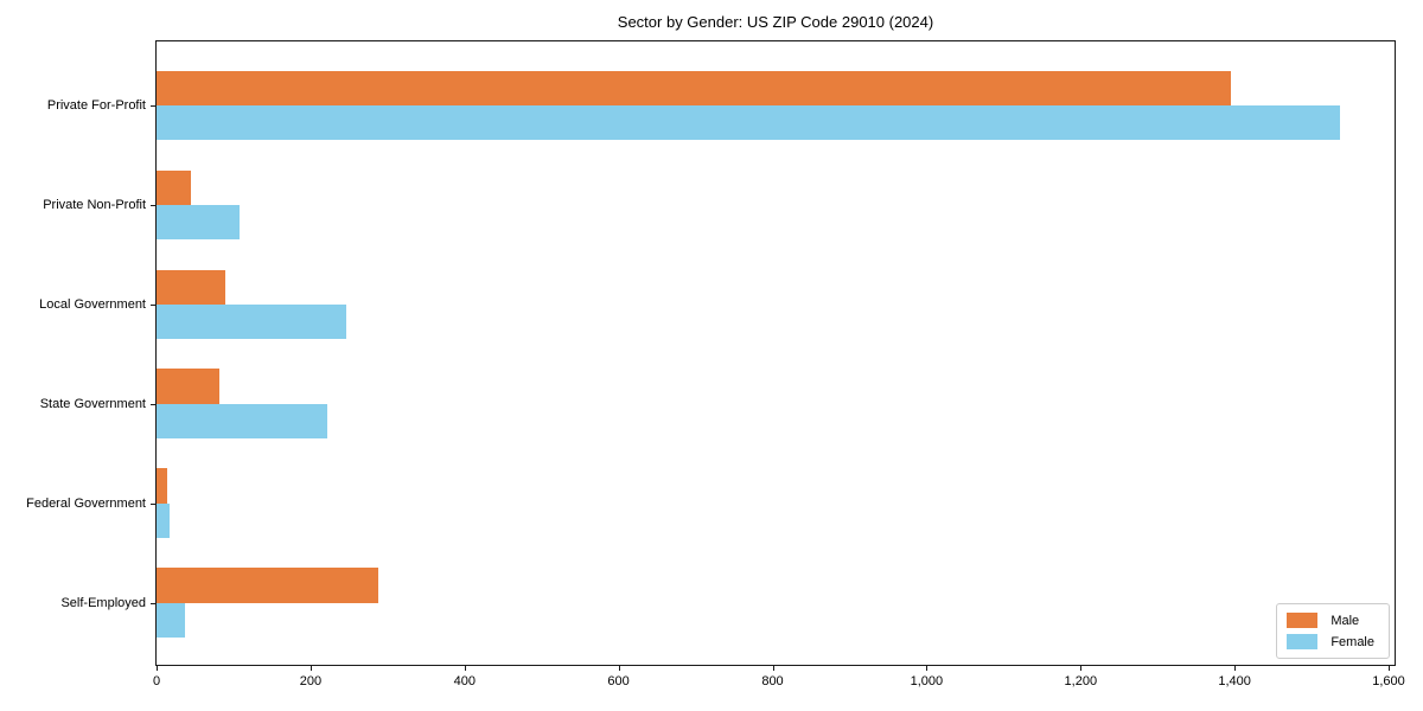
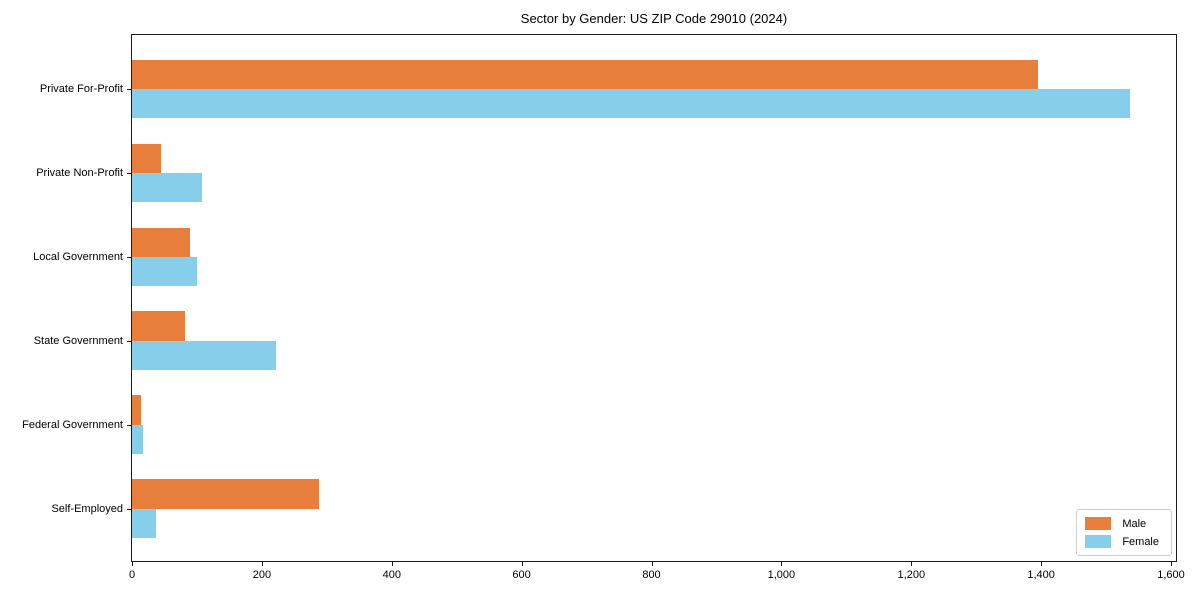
Female/Local Government: 250 -> 100
